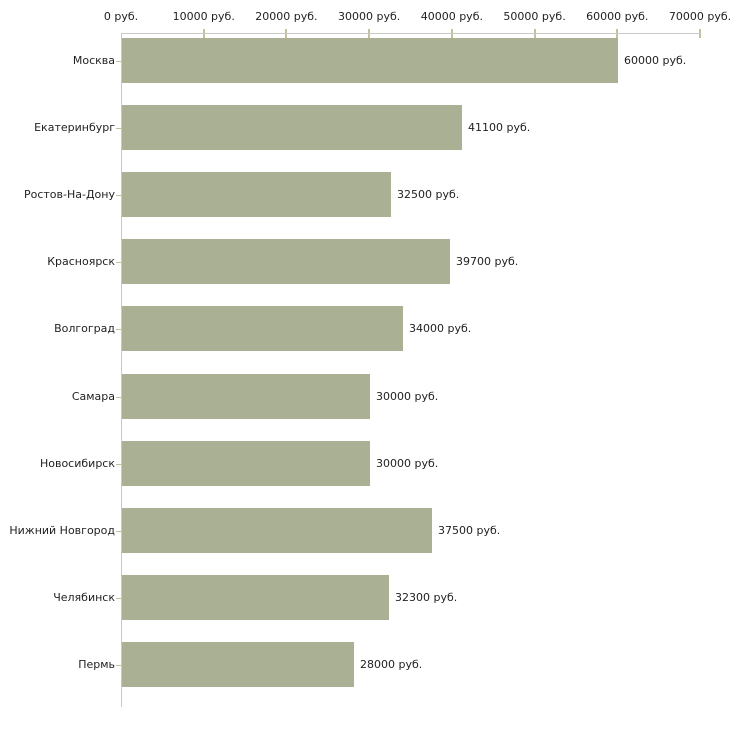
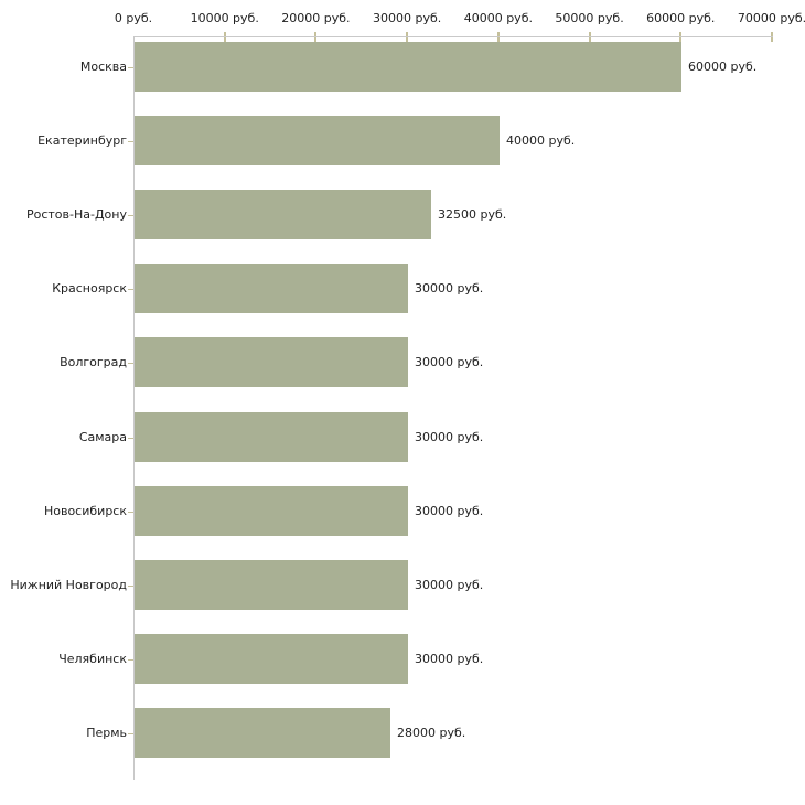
Екатеринбург: 41100 -> 40000
Красноярск: 39700 -> 30000
Волгоград: 34000 -> 30000
Нижний Новгород: 37500 -> 30000
Челябинск: 32300 -> 30000
